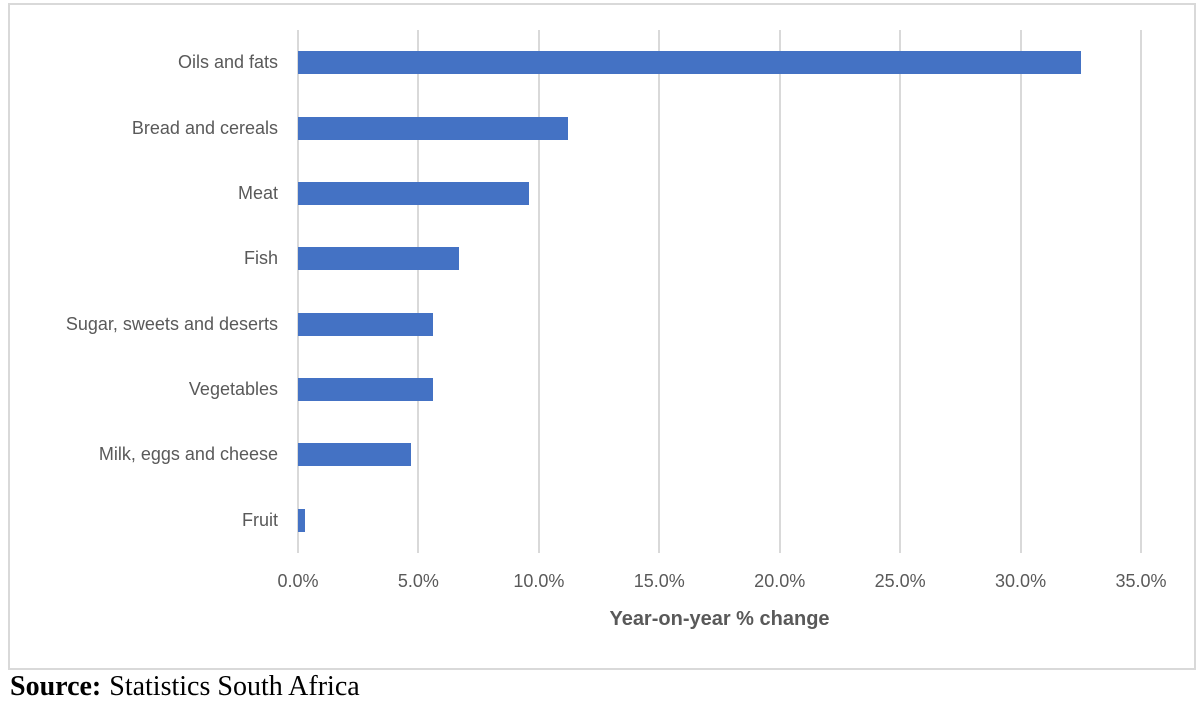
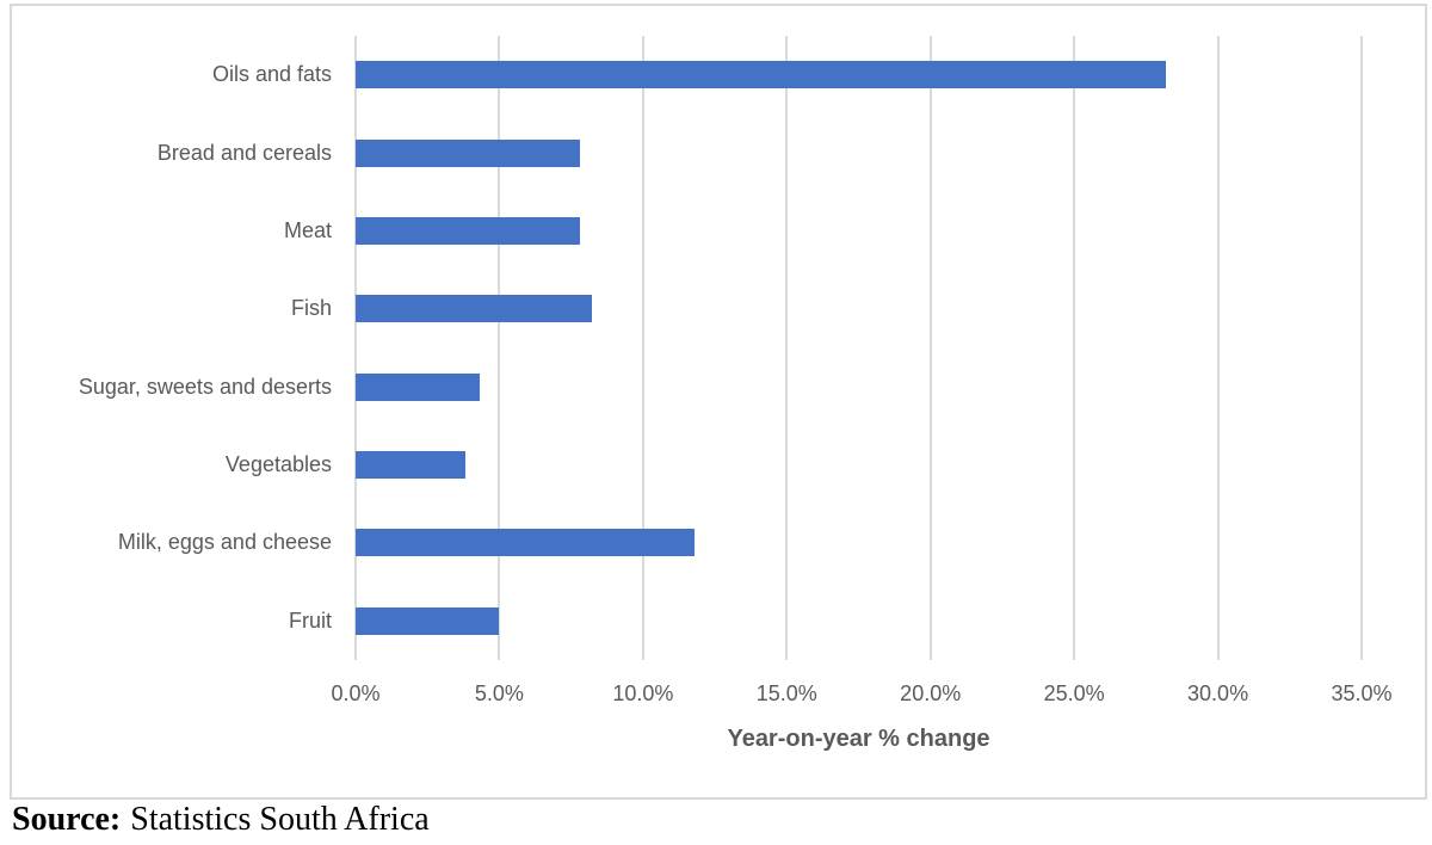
Oils and fats: 32.5% -> 28.2%
Bread and cereals: 11.2% -> 7.8%
Meat: 9.6% -> 7.8%
Fish: 6.7% -> 8.2%
Sugar, sweets and deserts: 5.6% -> 4.3%
Vegetables: 5.6% -> 3.8%
Milk, eggs and cheese: 4.7% -> 11.8%
Fruit: 0.3% -> 5.0%
